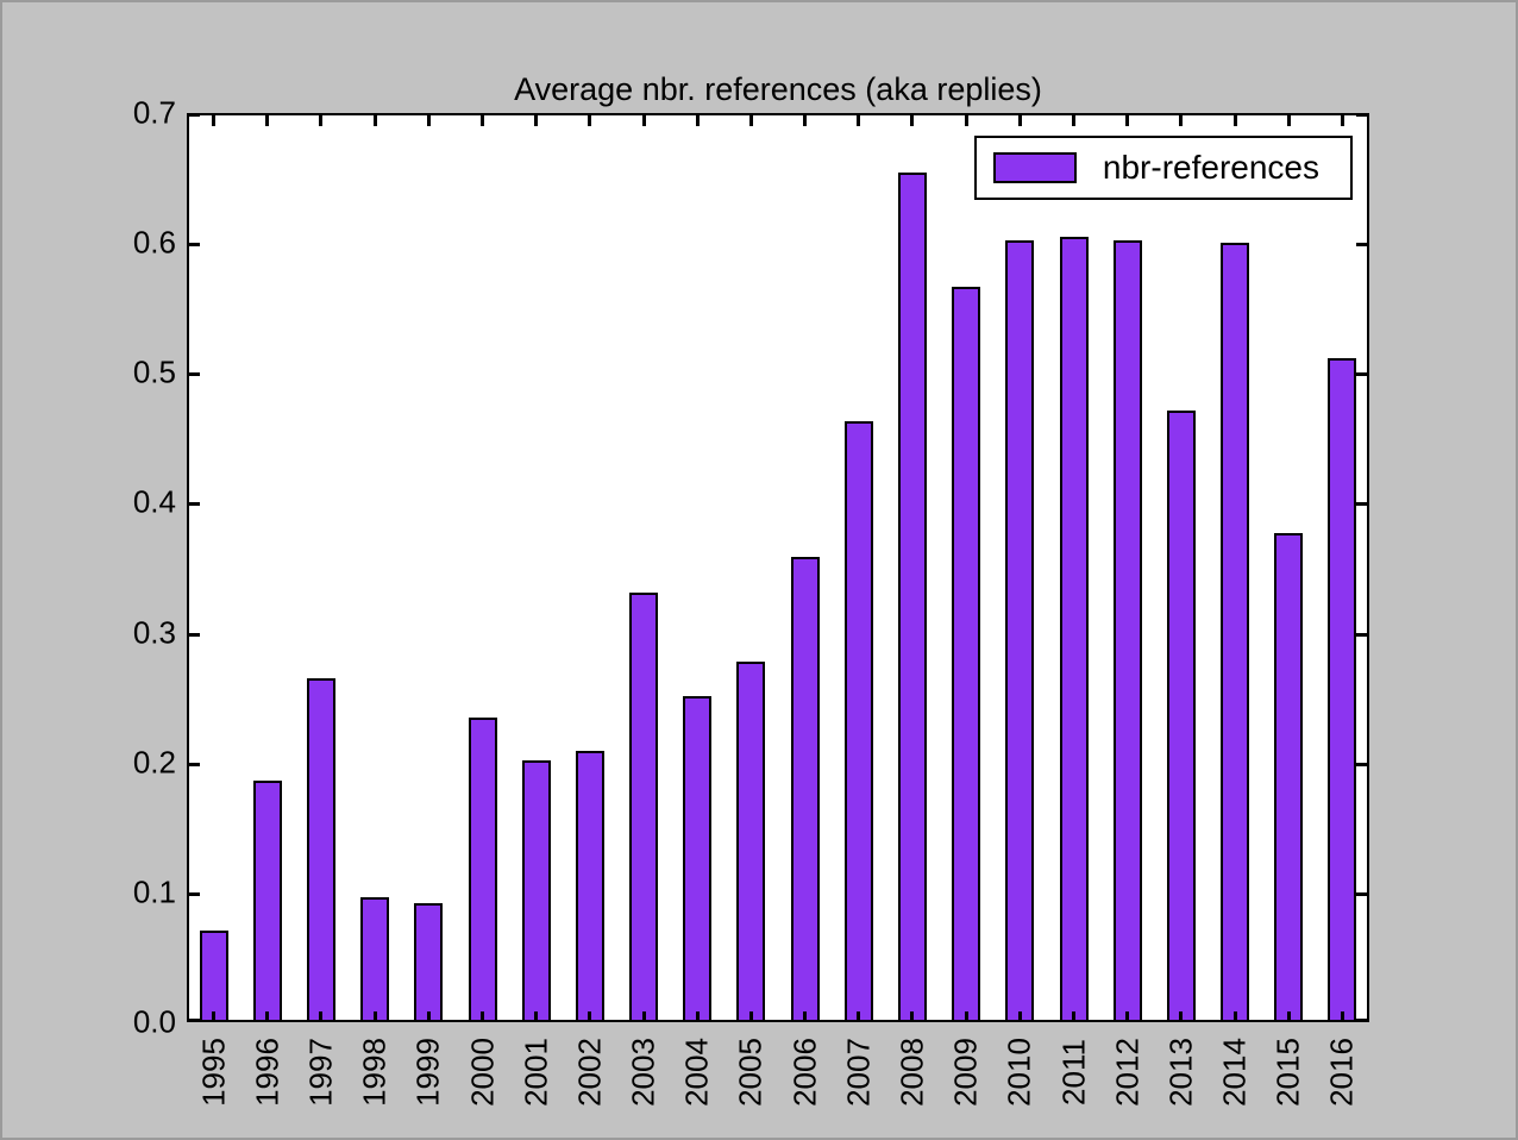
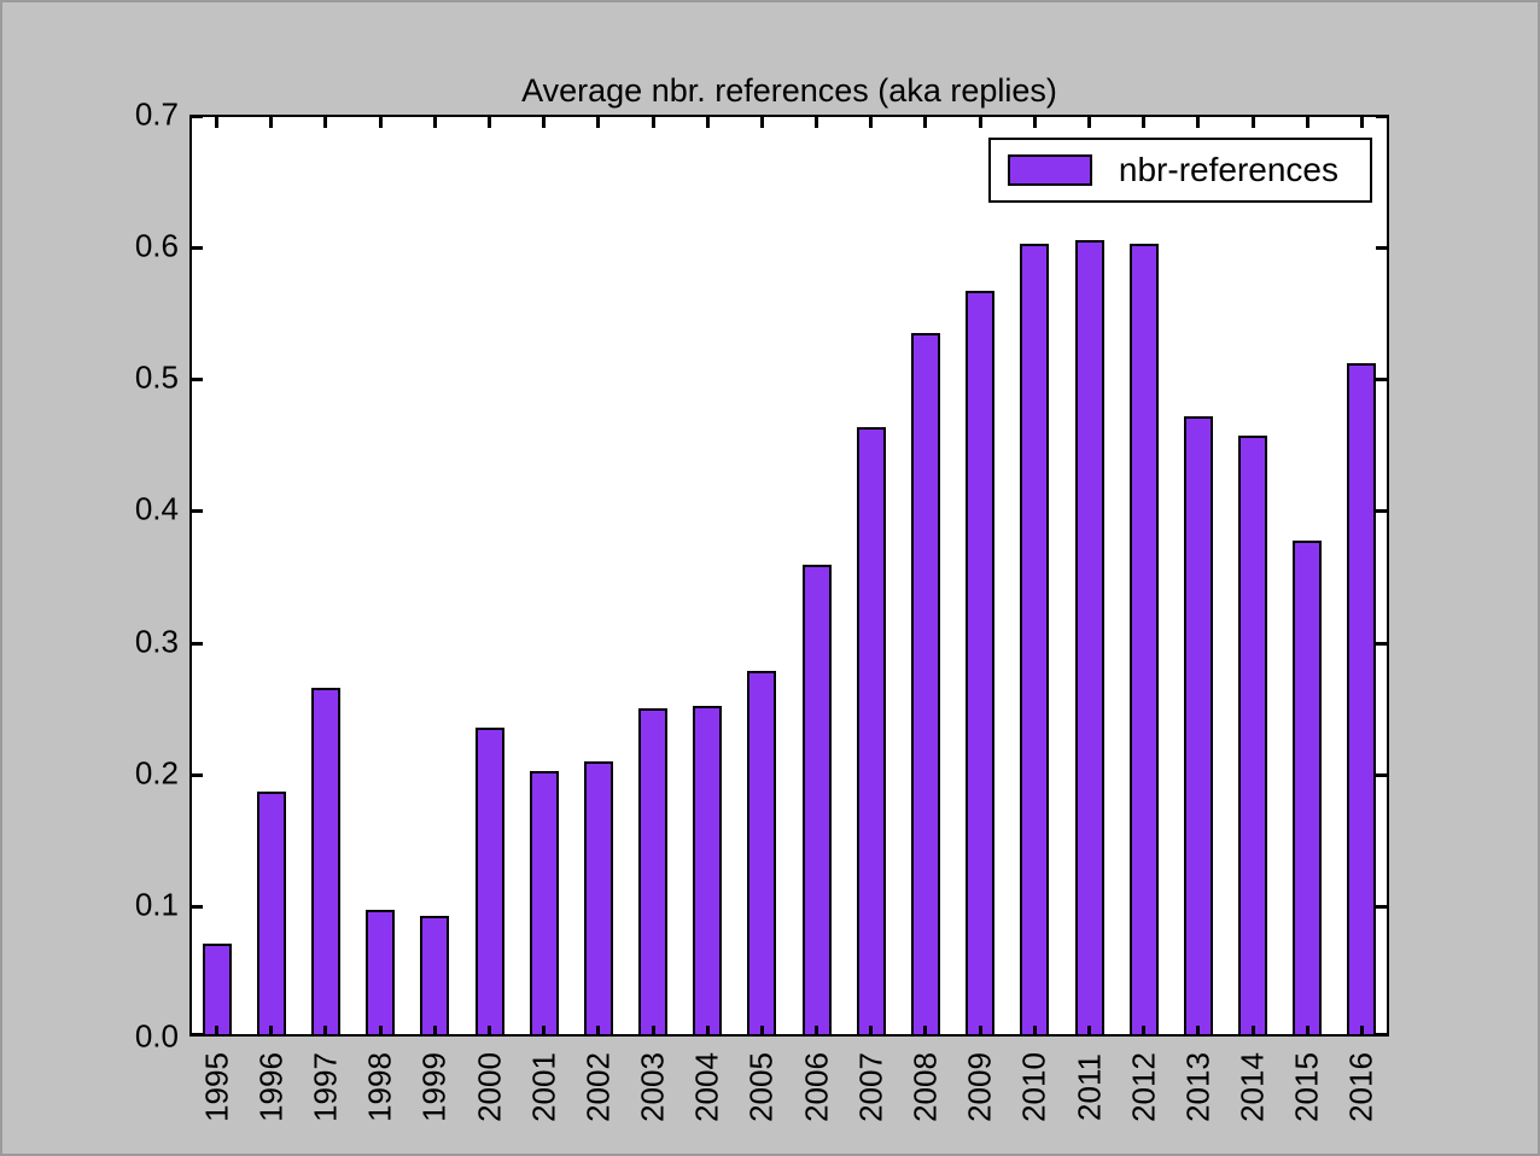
2003: 0.331 -> 0.249
2008: 0.654 -> 0.534
2014: 0.600 -> 0.456
